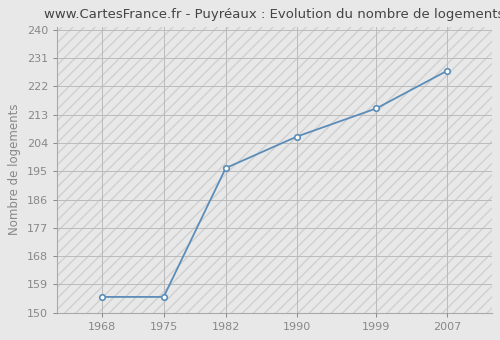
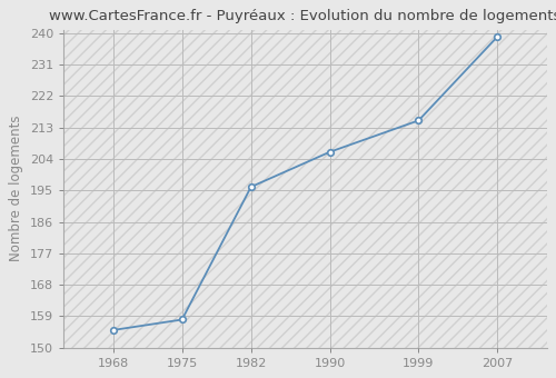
1975: 155 -> 158
2007: 227 -> 239
